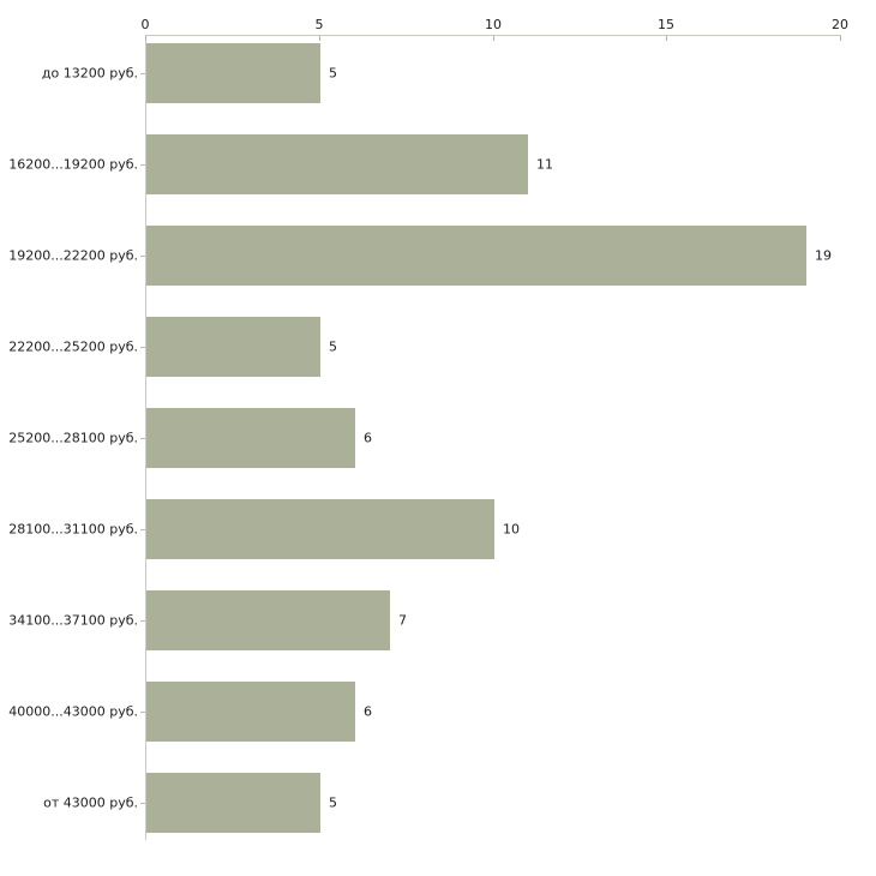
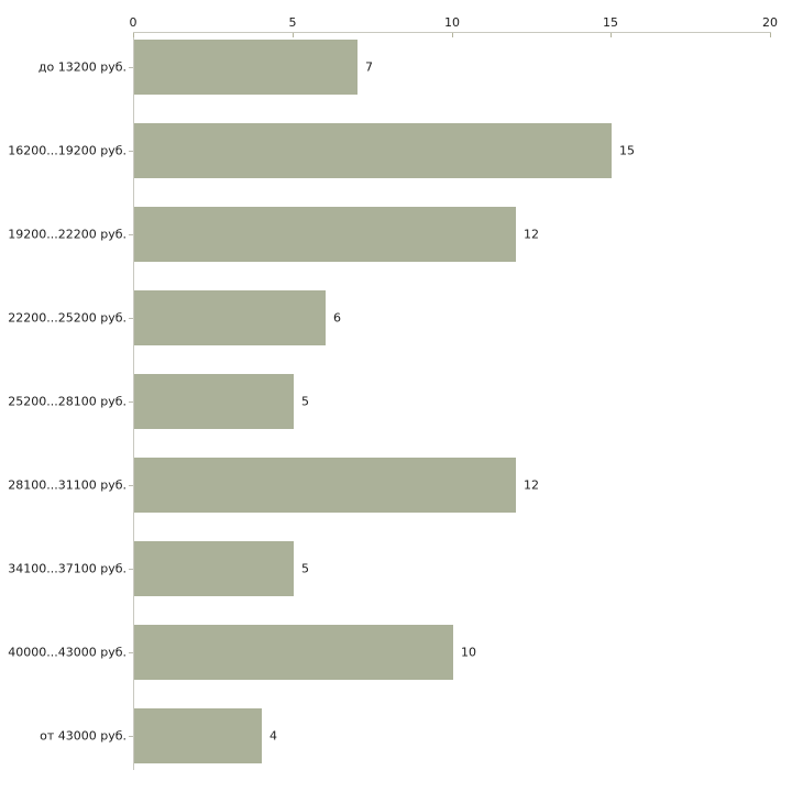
до 13200 руб.: 5 -> 7
16200...19200 руб.: 11 -> 15
19200...22200 руб.: 19 -> 12
22200...25200 руб.: 5 -> 6
25200...28100 руб.: 6 -> 5
28100...31100 руб.: 10 -> 12
34100...37100 руб.: 7 -> 5
40000...43000 руб.: 6 -> 10
от 43000 руб.: 5 -> 4
